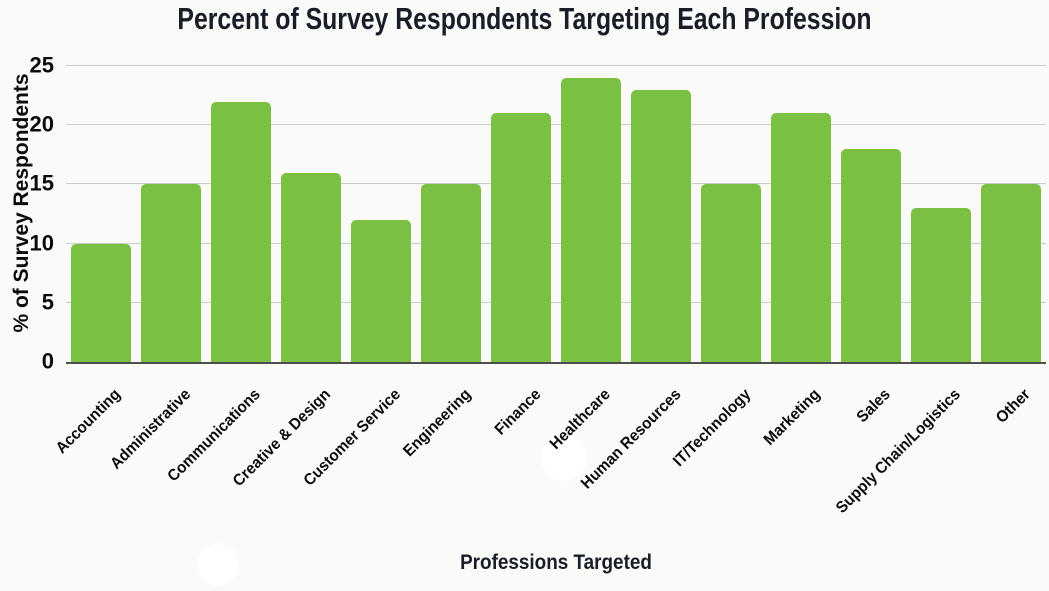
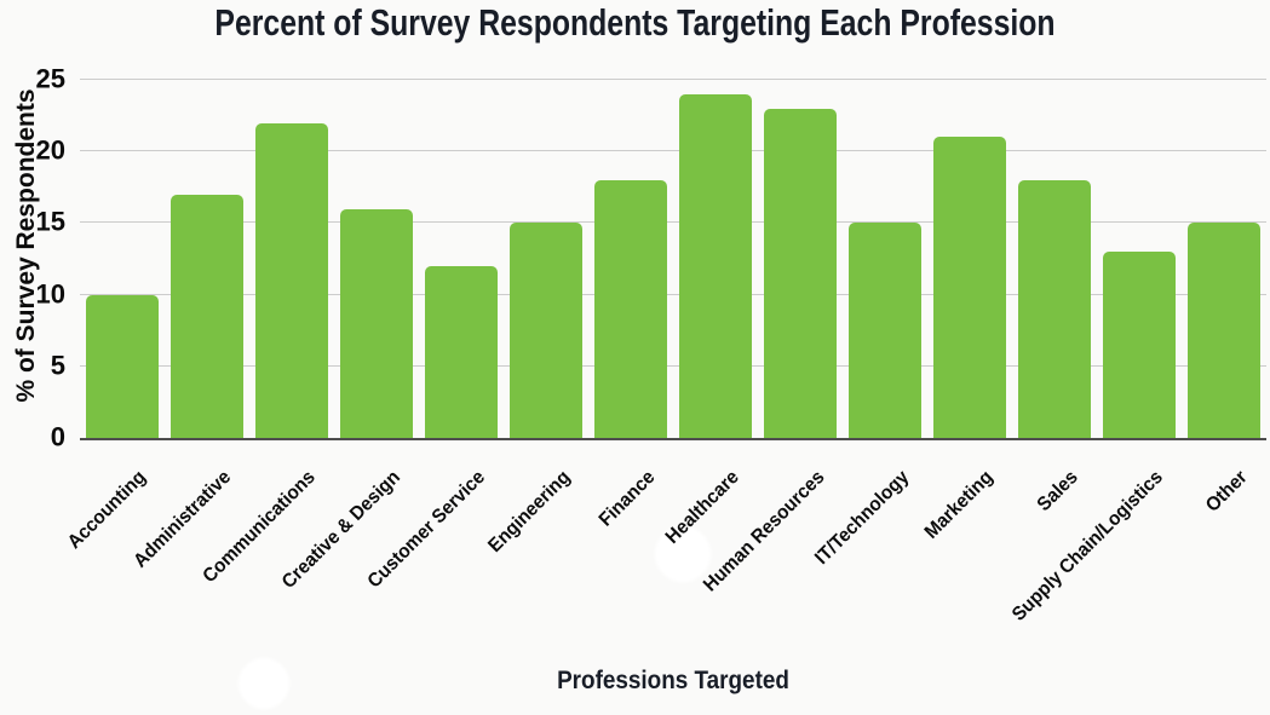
Administrative: 15 -> 17
Finance: 21 -> 18
